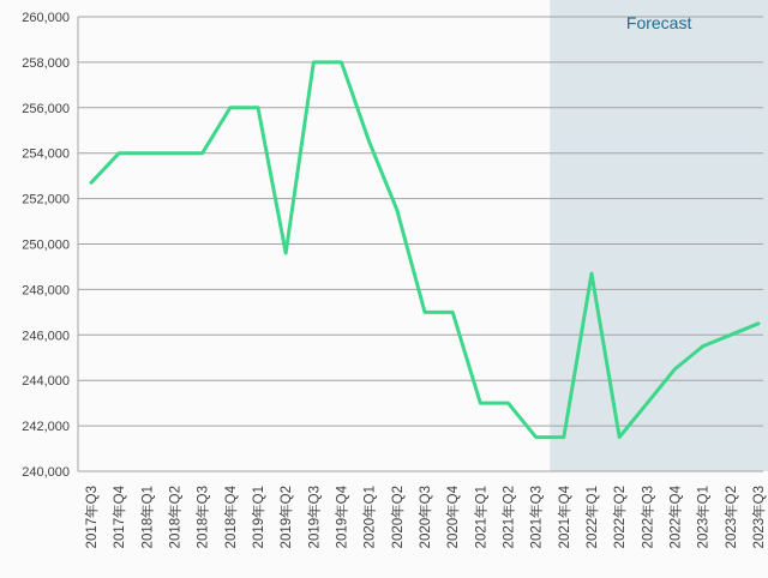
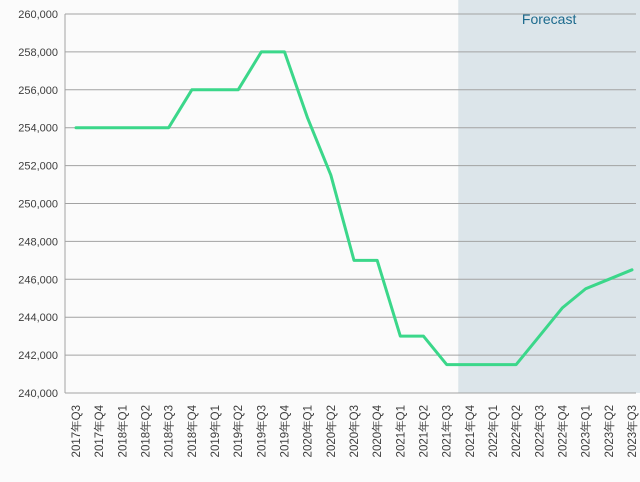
2017年Q3: 252700 -> 254000
2019年Q2: 249600 -> 256000
2022年Q1: 248700 -> 241500
